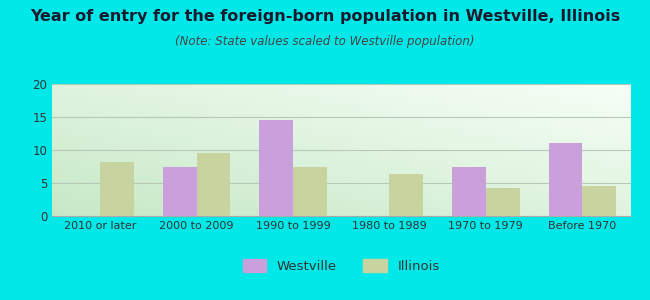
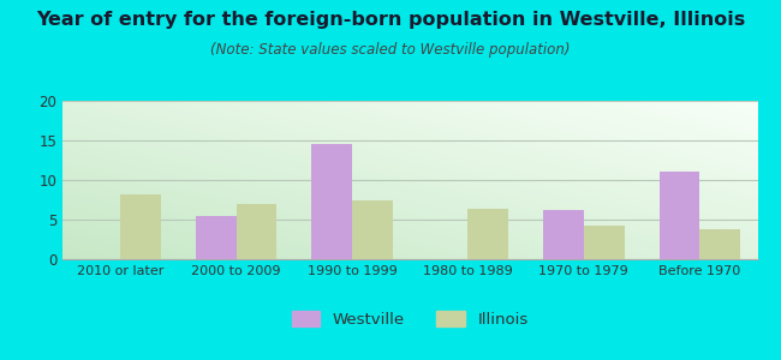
Westville/2000 to 2009: 7.4 -> 5.5
Illinois/2000 to 2009: 9.6 -> 7.0
Westville/1970 to 1979: 7.4 -> 6.2
Illinois/Before 1970: 4.6 -> 3.8
